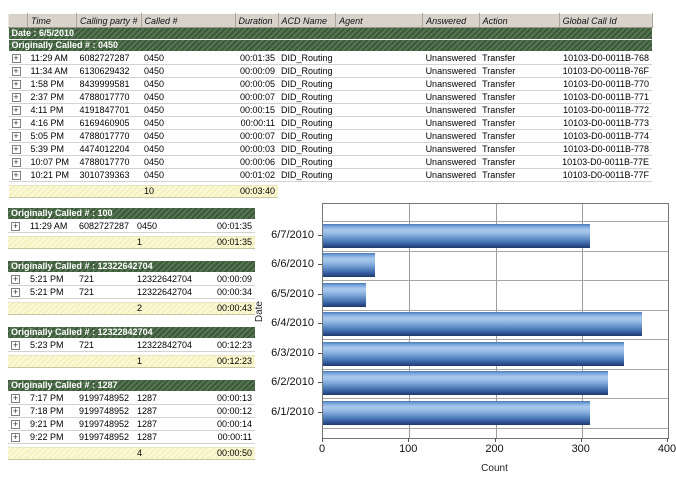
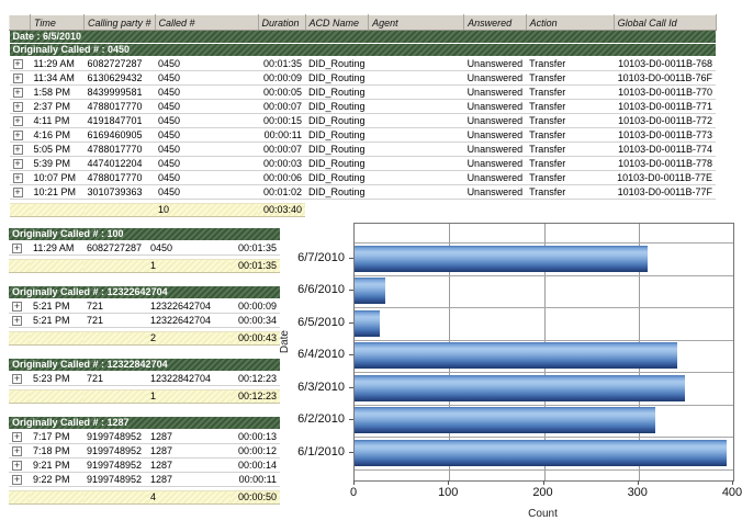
6/6/2010: 60 -> 30
6/5/2010: 50 -> 30
6/4/2010: 370 -> 340
6/2/2010: 330 -> 320
6/1/2010: 310 -> 390
